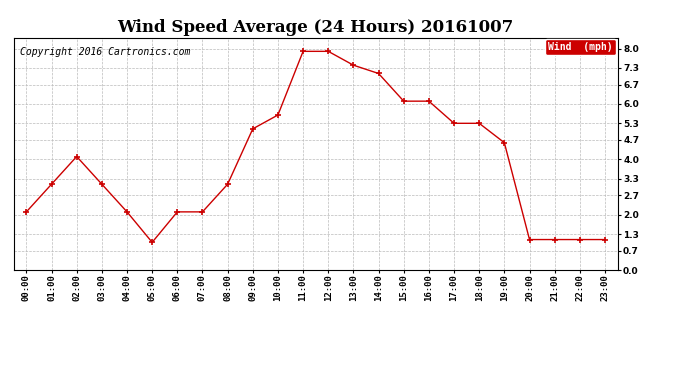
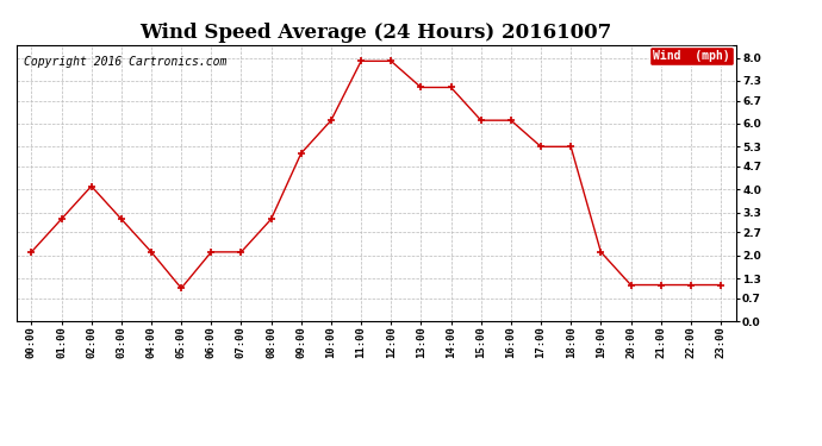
10:00: 5.6 -> 6.1
13:00: 7.4 -> 7.1
19:00: 4.6 -> 2.1
